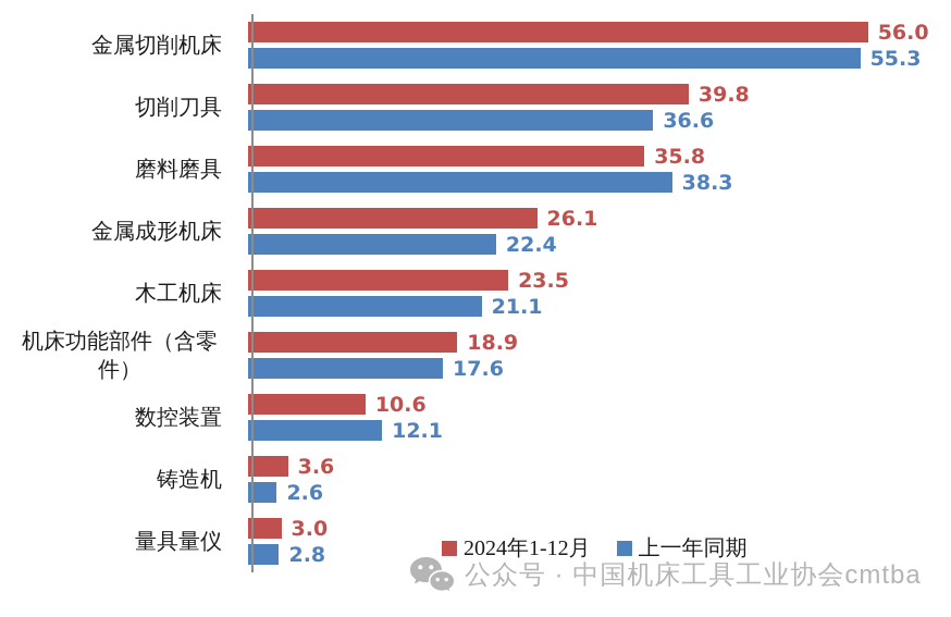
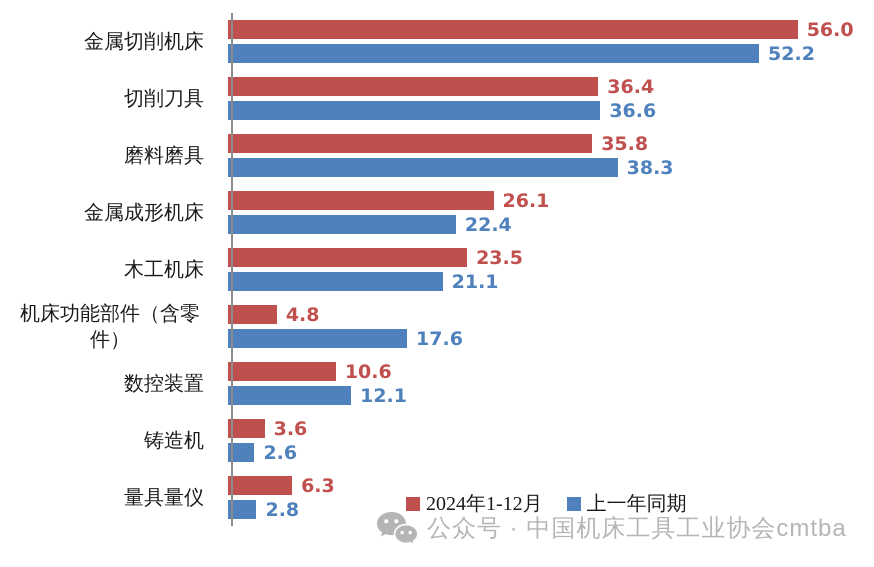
上一年同期/金属切削机床: 55.3 -> 52.2
2024年1-12月/切削刀具: 39.8 -> 36.4
2024年1-12月/机床功能部件（含零件）: 18.9 -> 4.8
2024年1-12月/量具量仪: 3.0 -> 6.3
